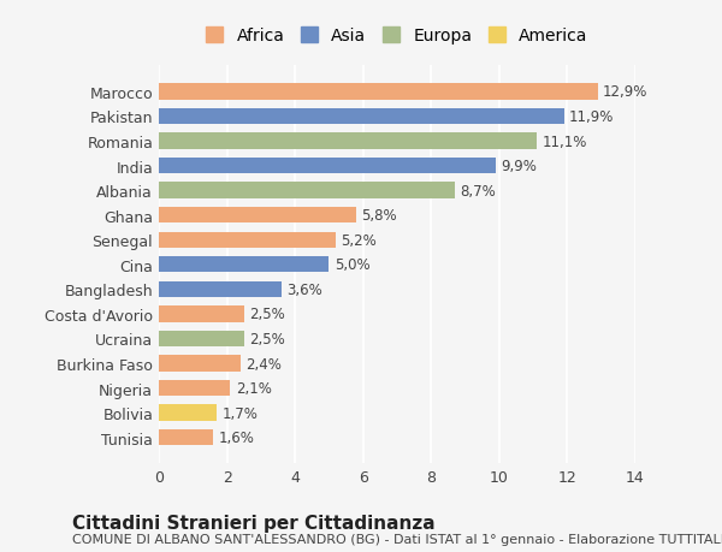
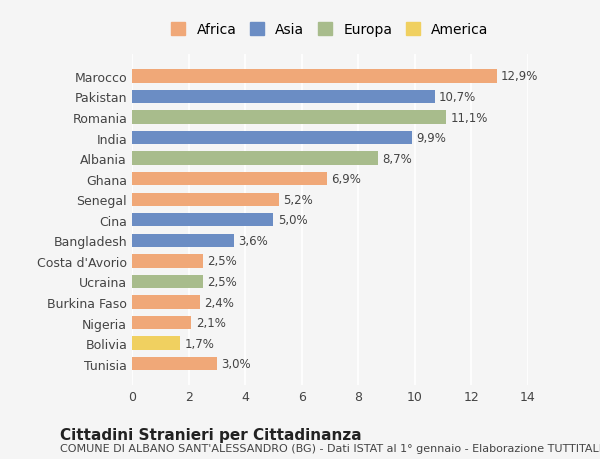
Pakistan: 11,9% -> 10,7%
Ghana: 5,8% -> 6,9%
Tunisia: 1,6% -> 3,0%
